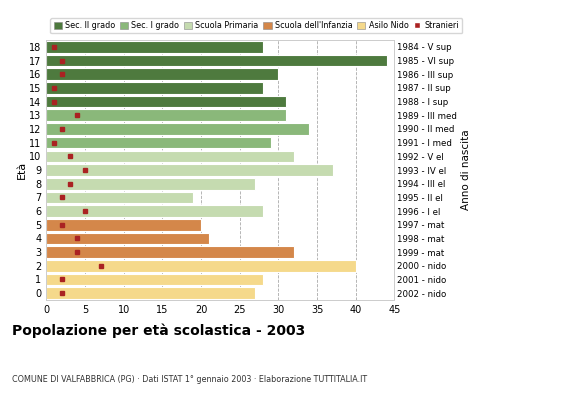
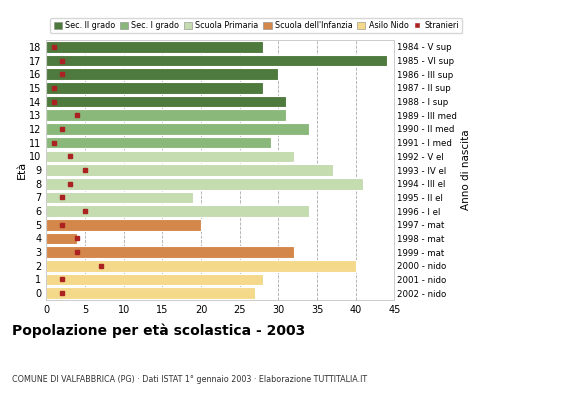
8: 27 -> 41
6: 28 -> 34
4: 21 -> 4
